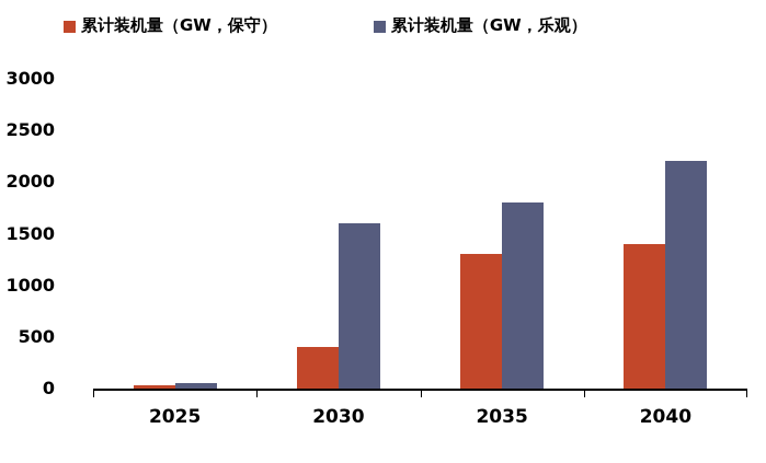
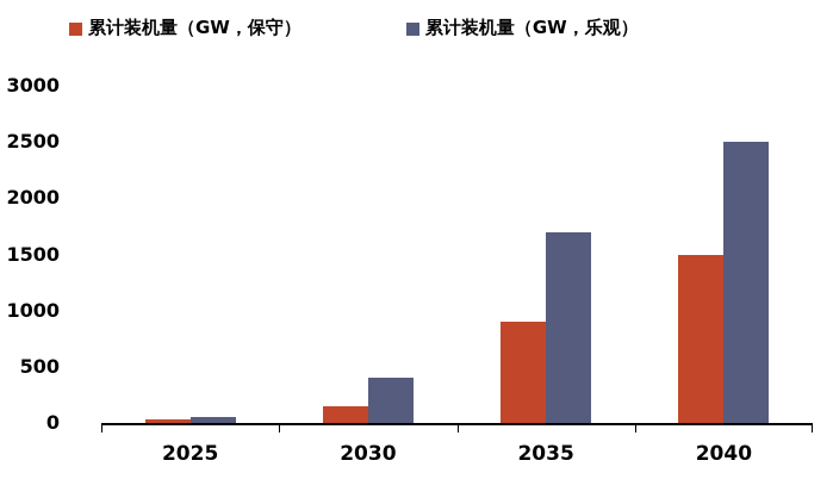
累计装机量（GW，保守）/2030: 400 -> 200
累计装机量（GW，乐观）/2030: 1600 -> 400
累计装机量（GW，保守）/2035: 1300 -> 900
累计装机量（GW，乐观）/2035: 1800 -> 1700
累计装机量（GW，保守）/2040: 1400 -> 1500
累计装机量（GW，乐观）/2040: 2200 -> 2500
